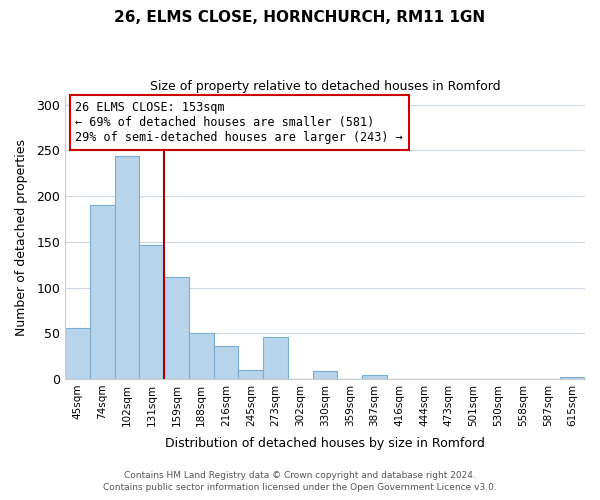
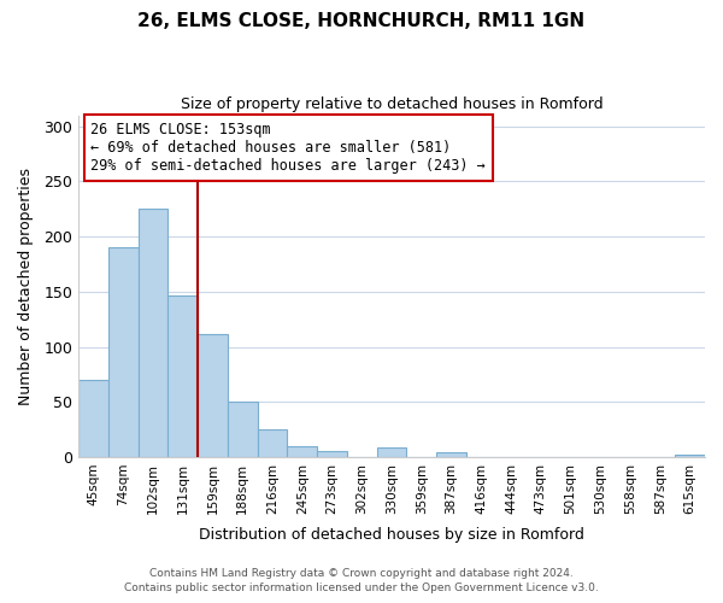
45sqm: 56 -> 70
102sqm: 244 -> 225
216sqm: 36 -> 25
273sqm: 46 -> 5
